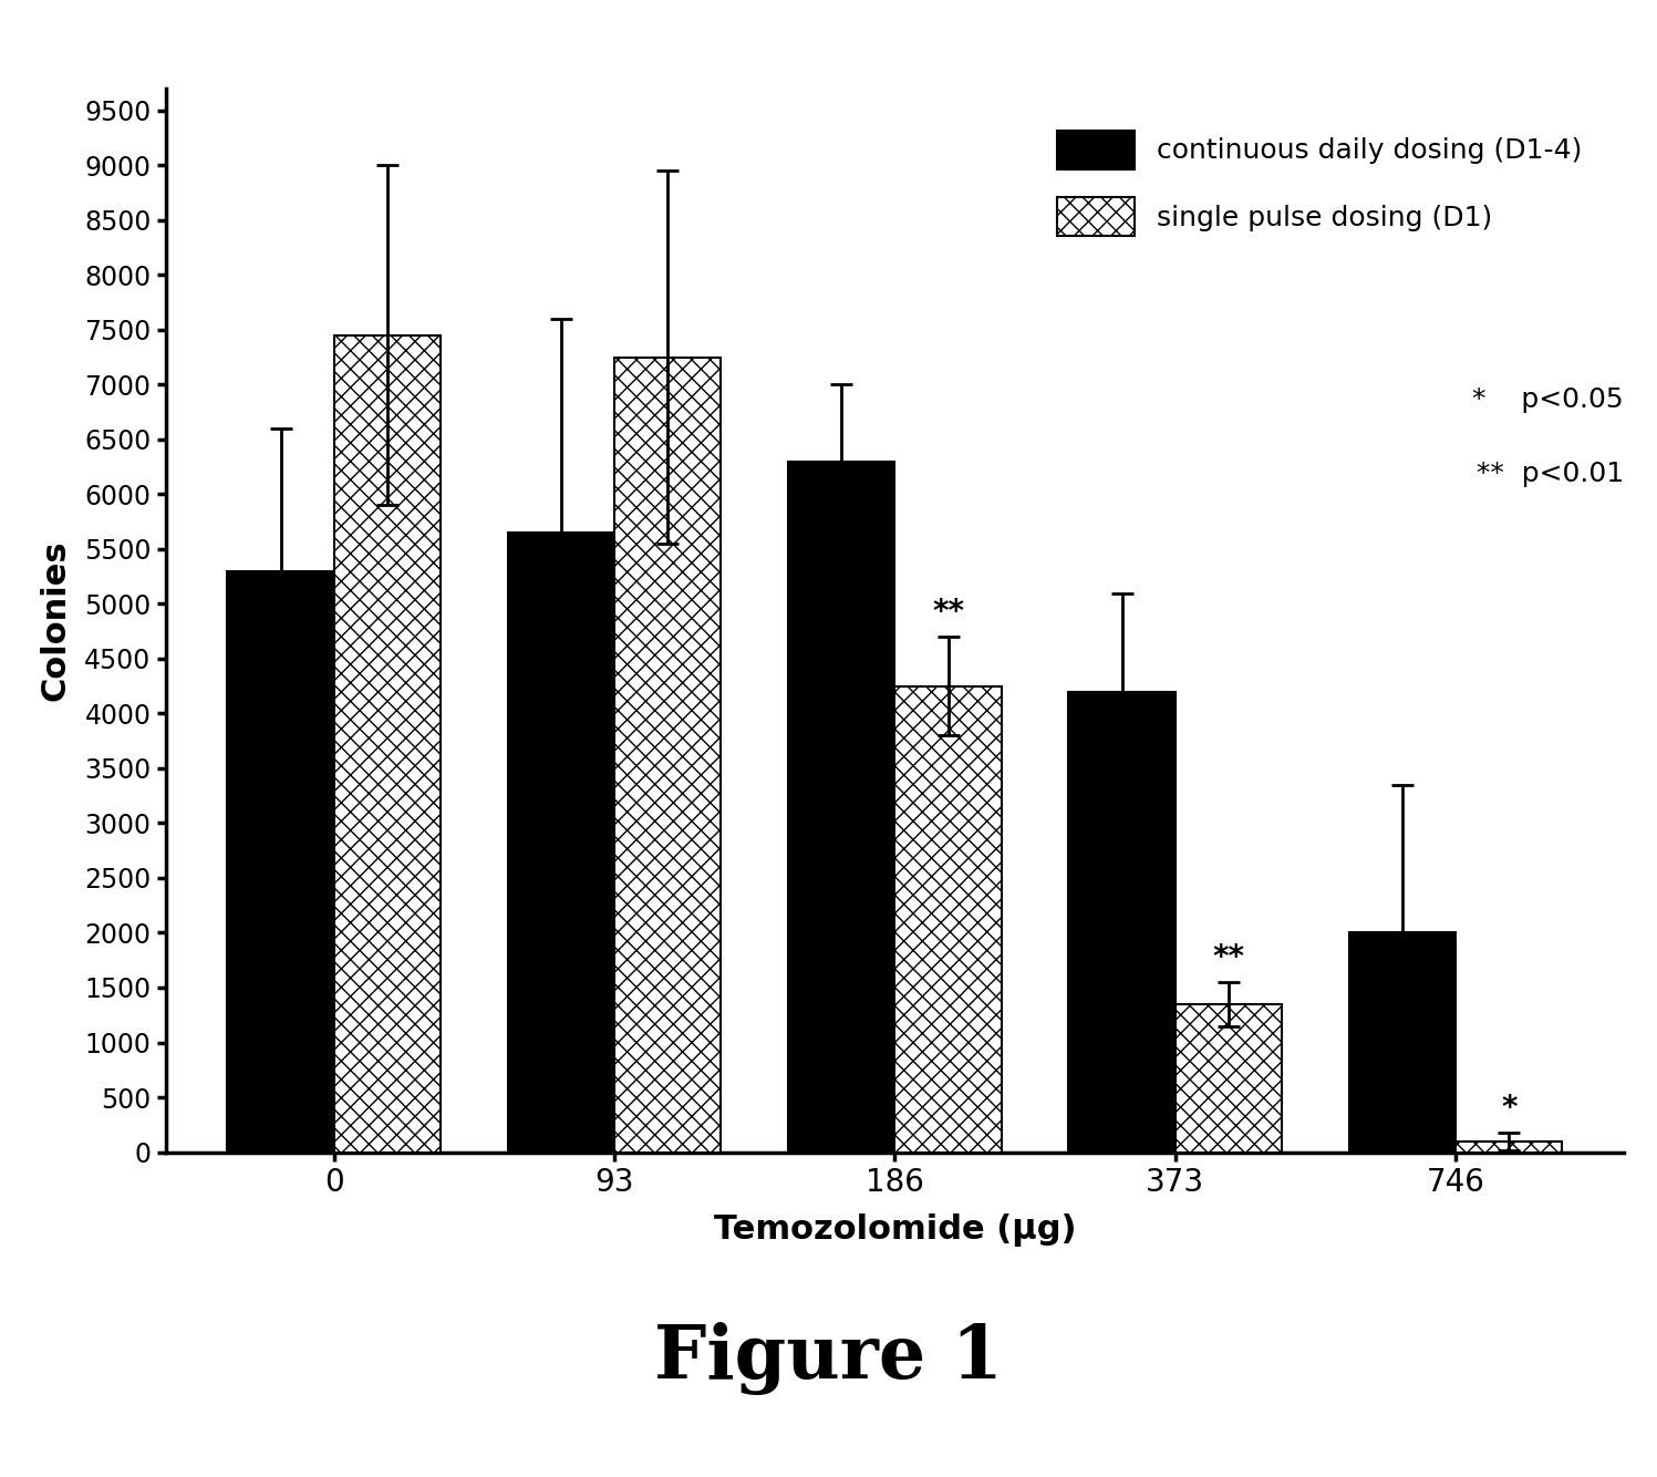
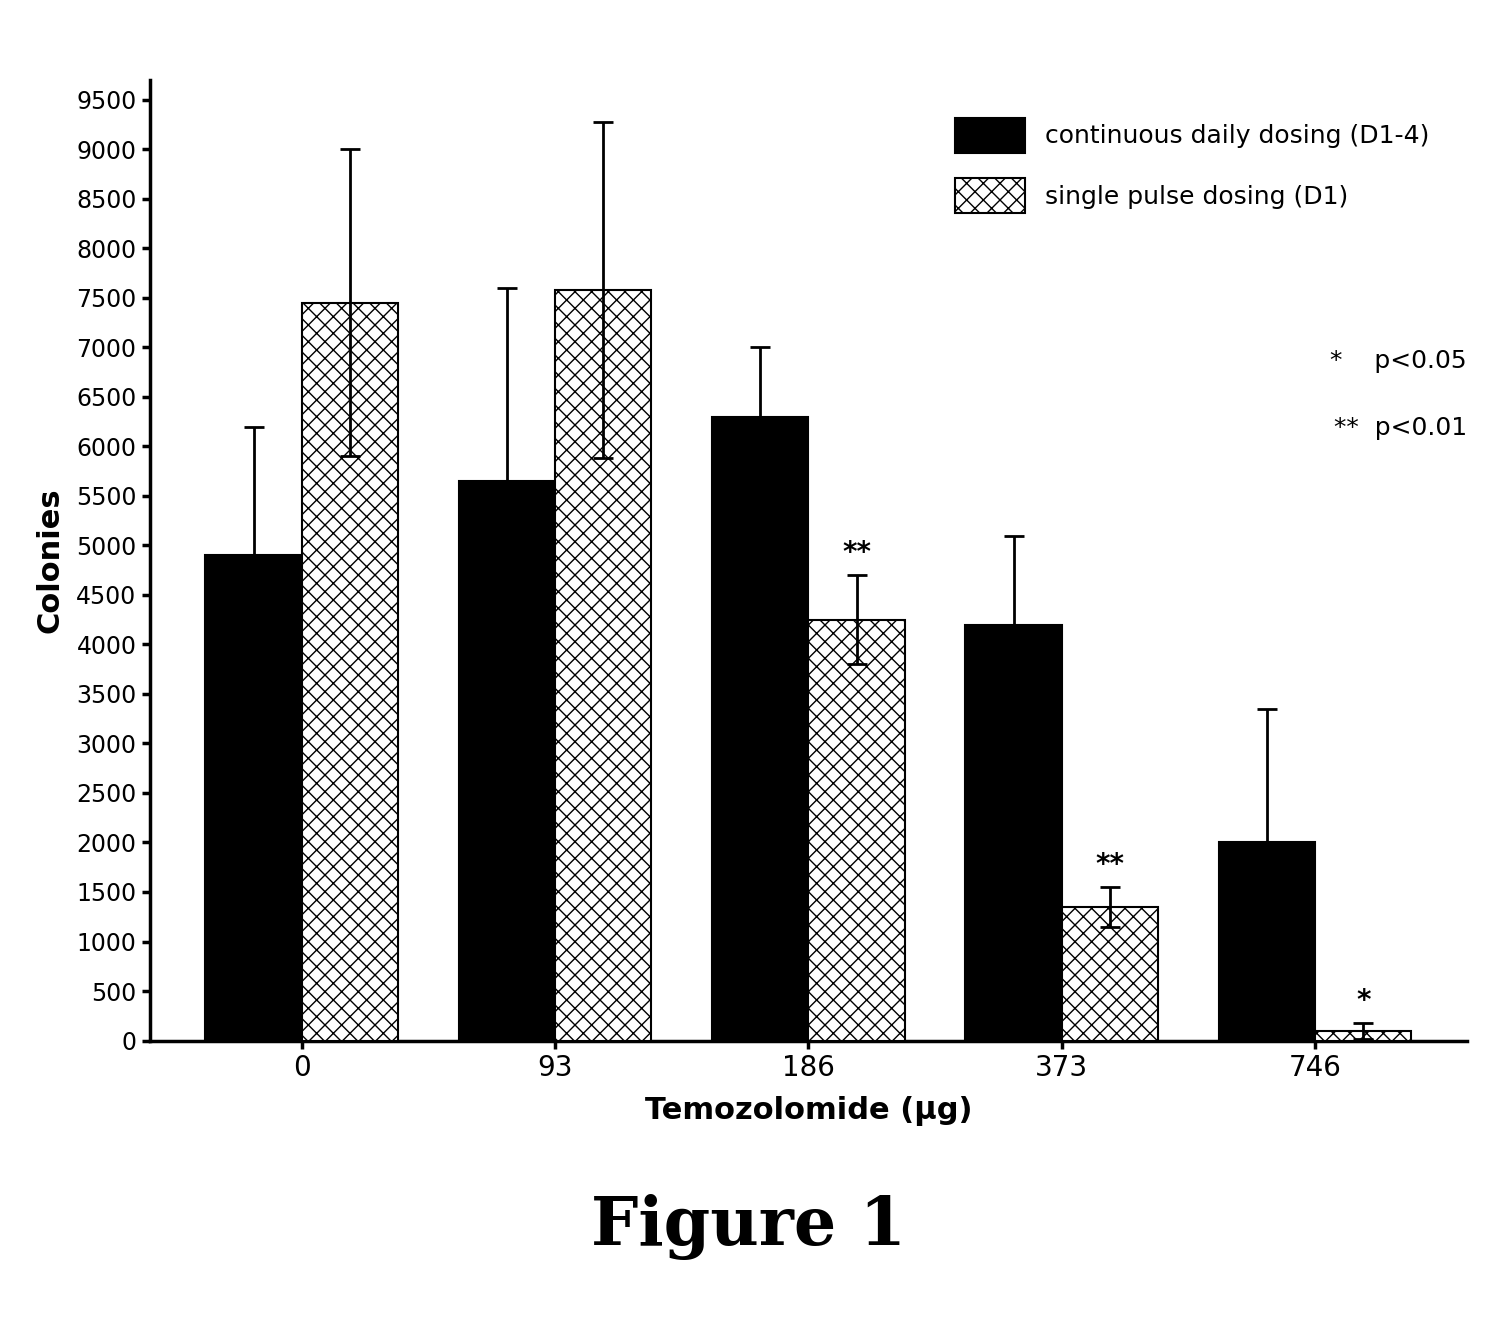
continuous daily dosing (D1-4)/0: 5300 -> 4900
single pulse dosing (D1)/93: 7250 -> 7580
